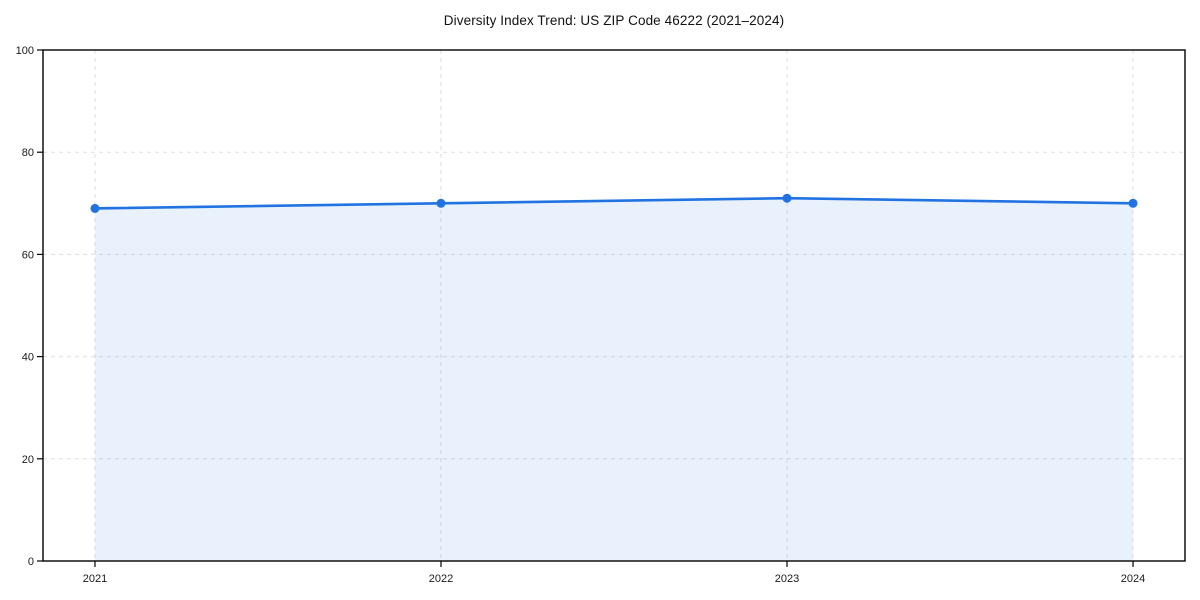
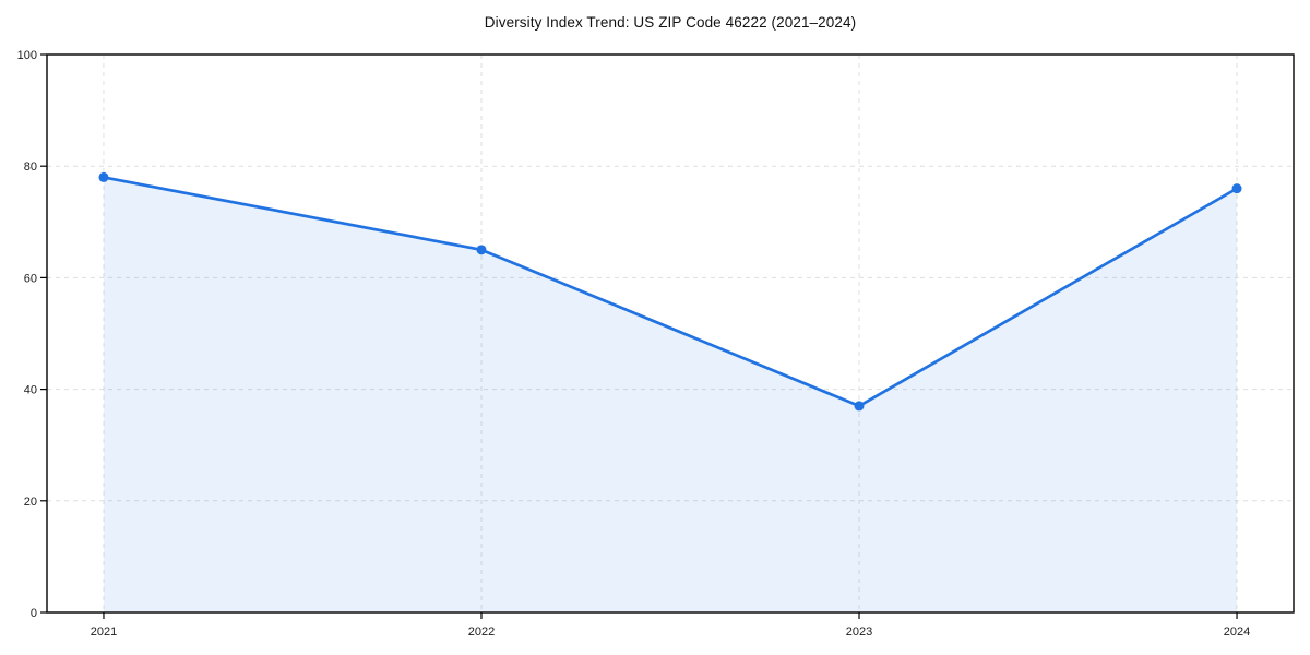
2021: 69 -> 78
2022: 70 -> 65
2023: 71 -> 37
2024: 70 -> 76
